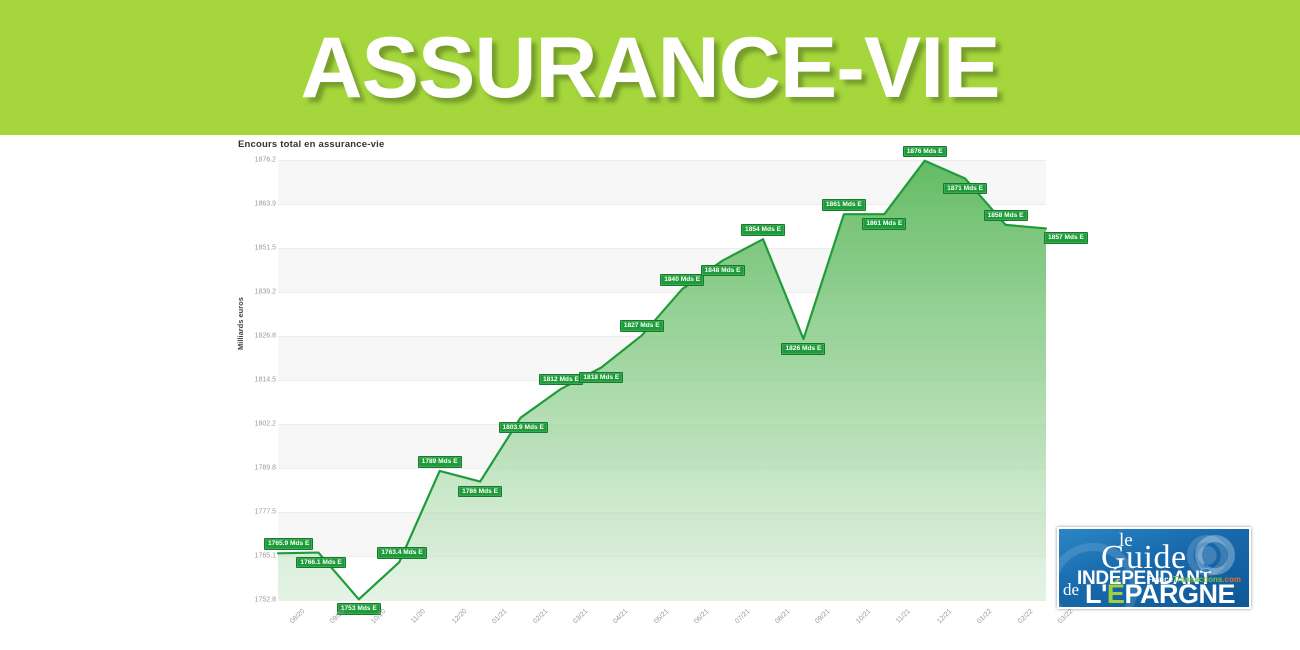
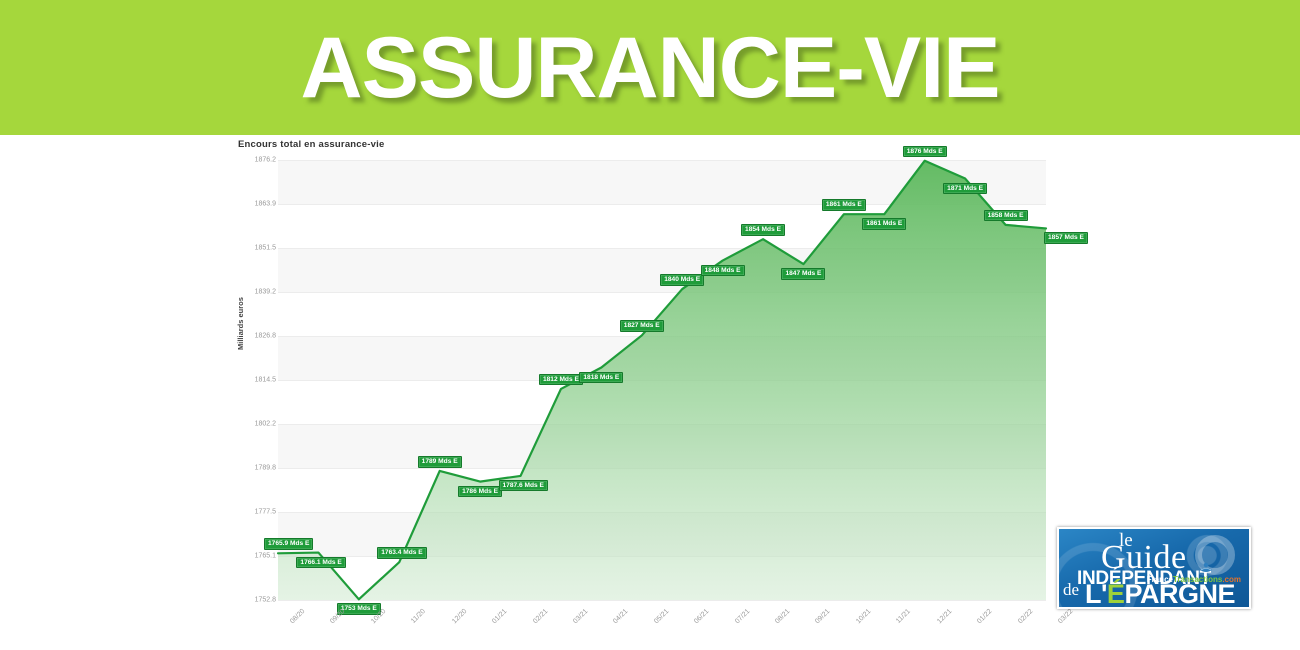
02/21: 1803.9 -> 1787.6
09/21: 1826 -> 1847
